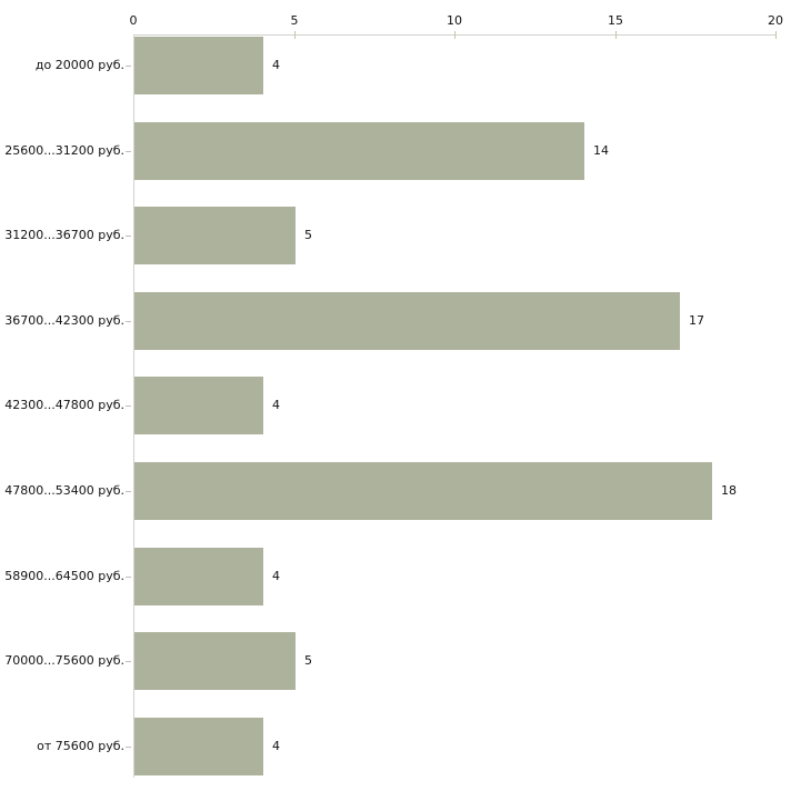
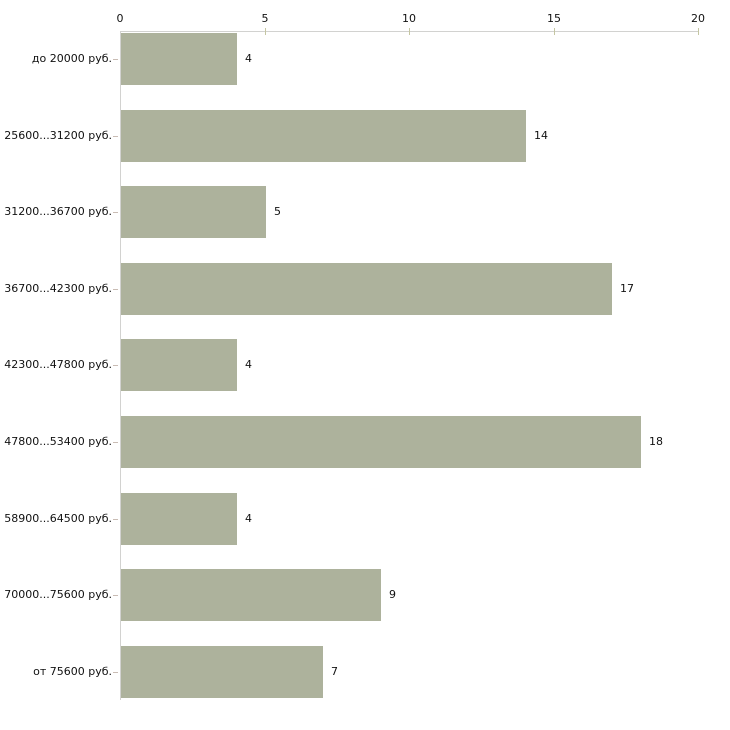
70000...75600 руб.: 5 -> 9
от 75600 руб.: 4 -> 7
